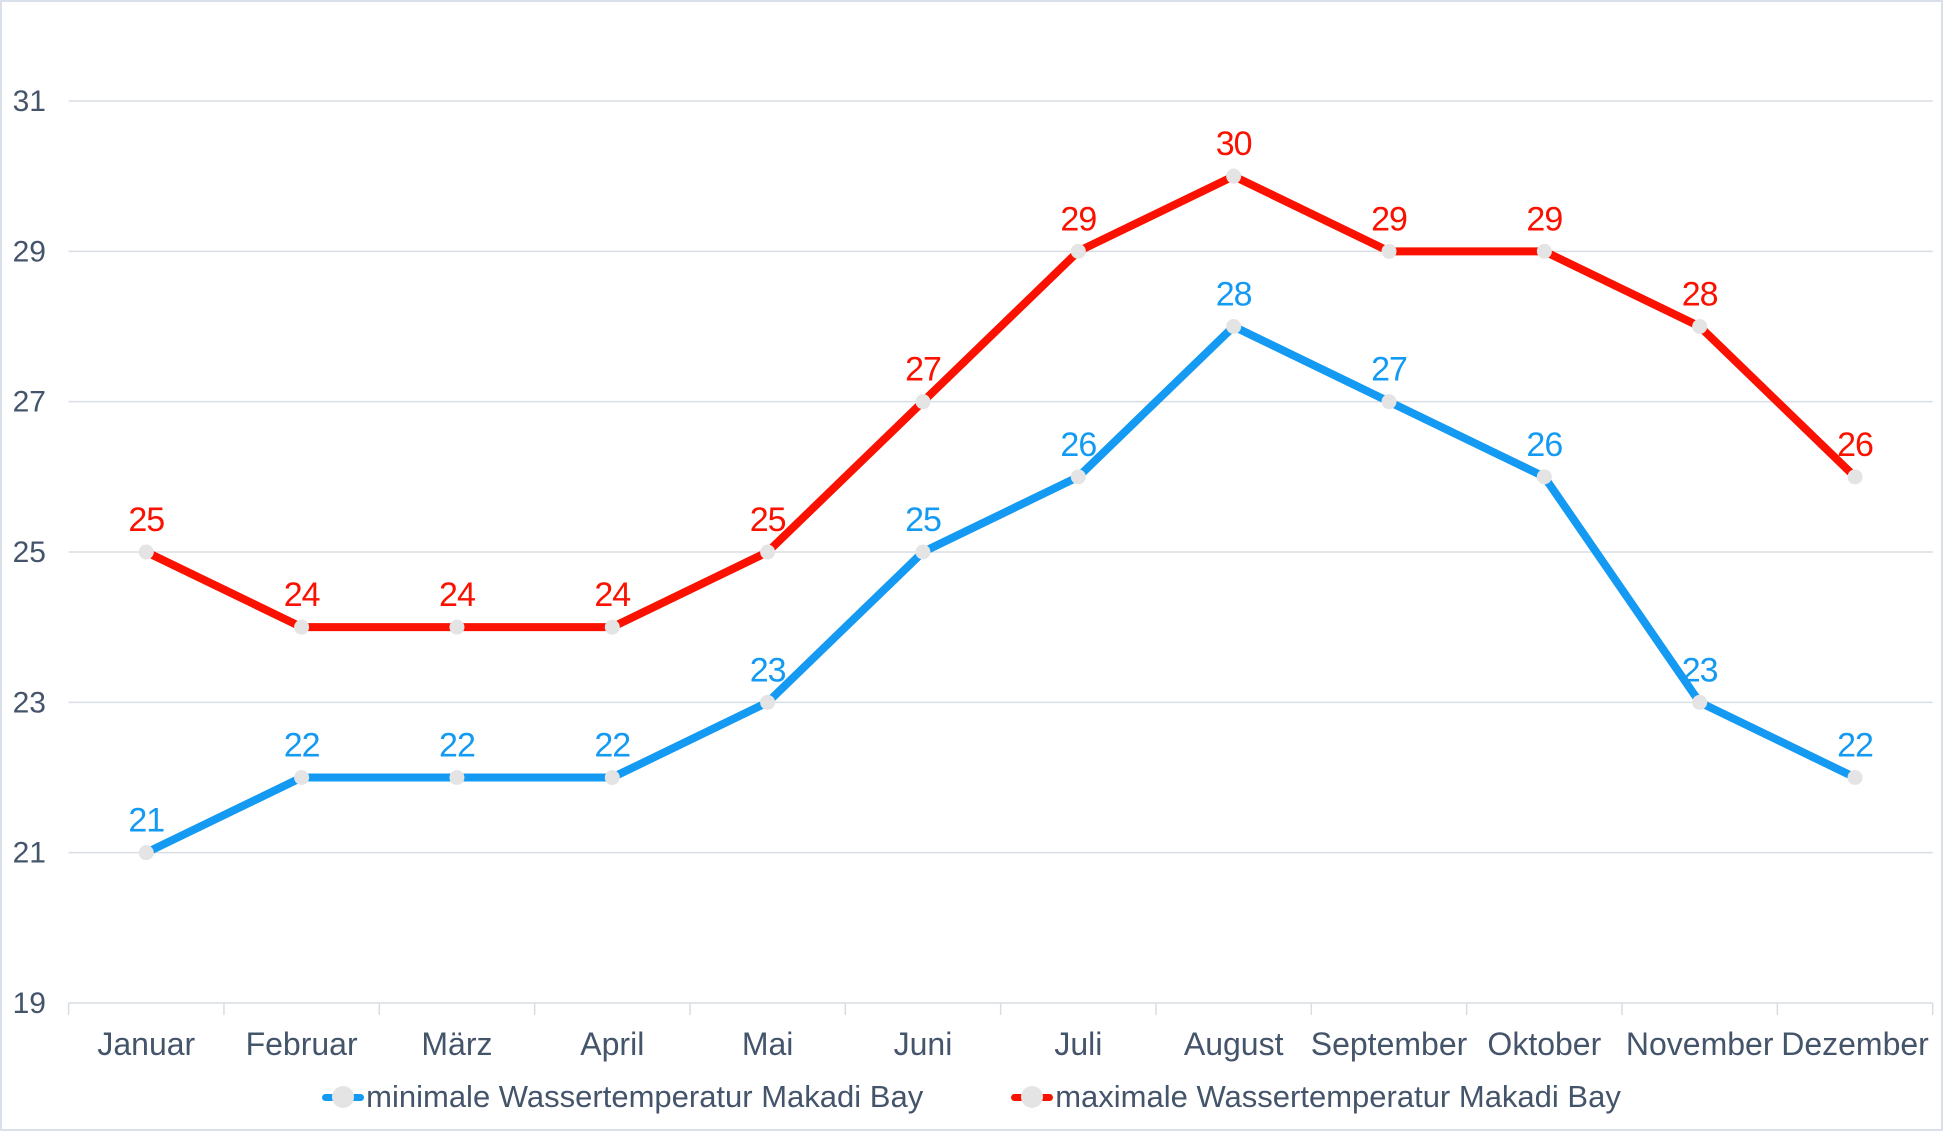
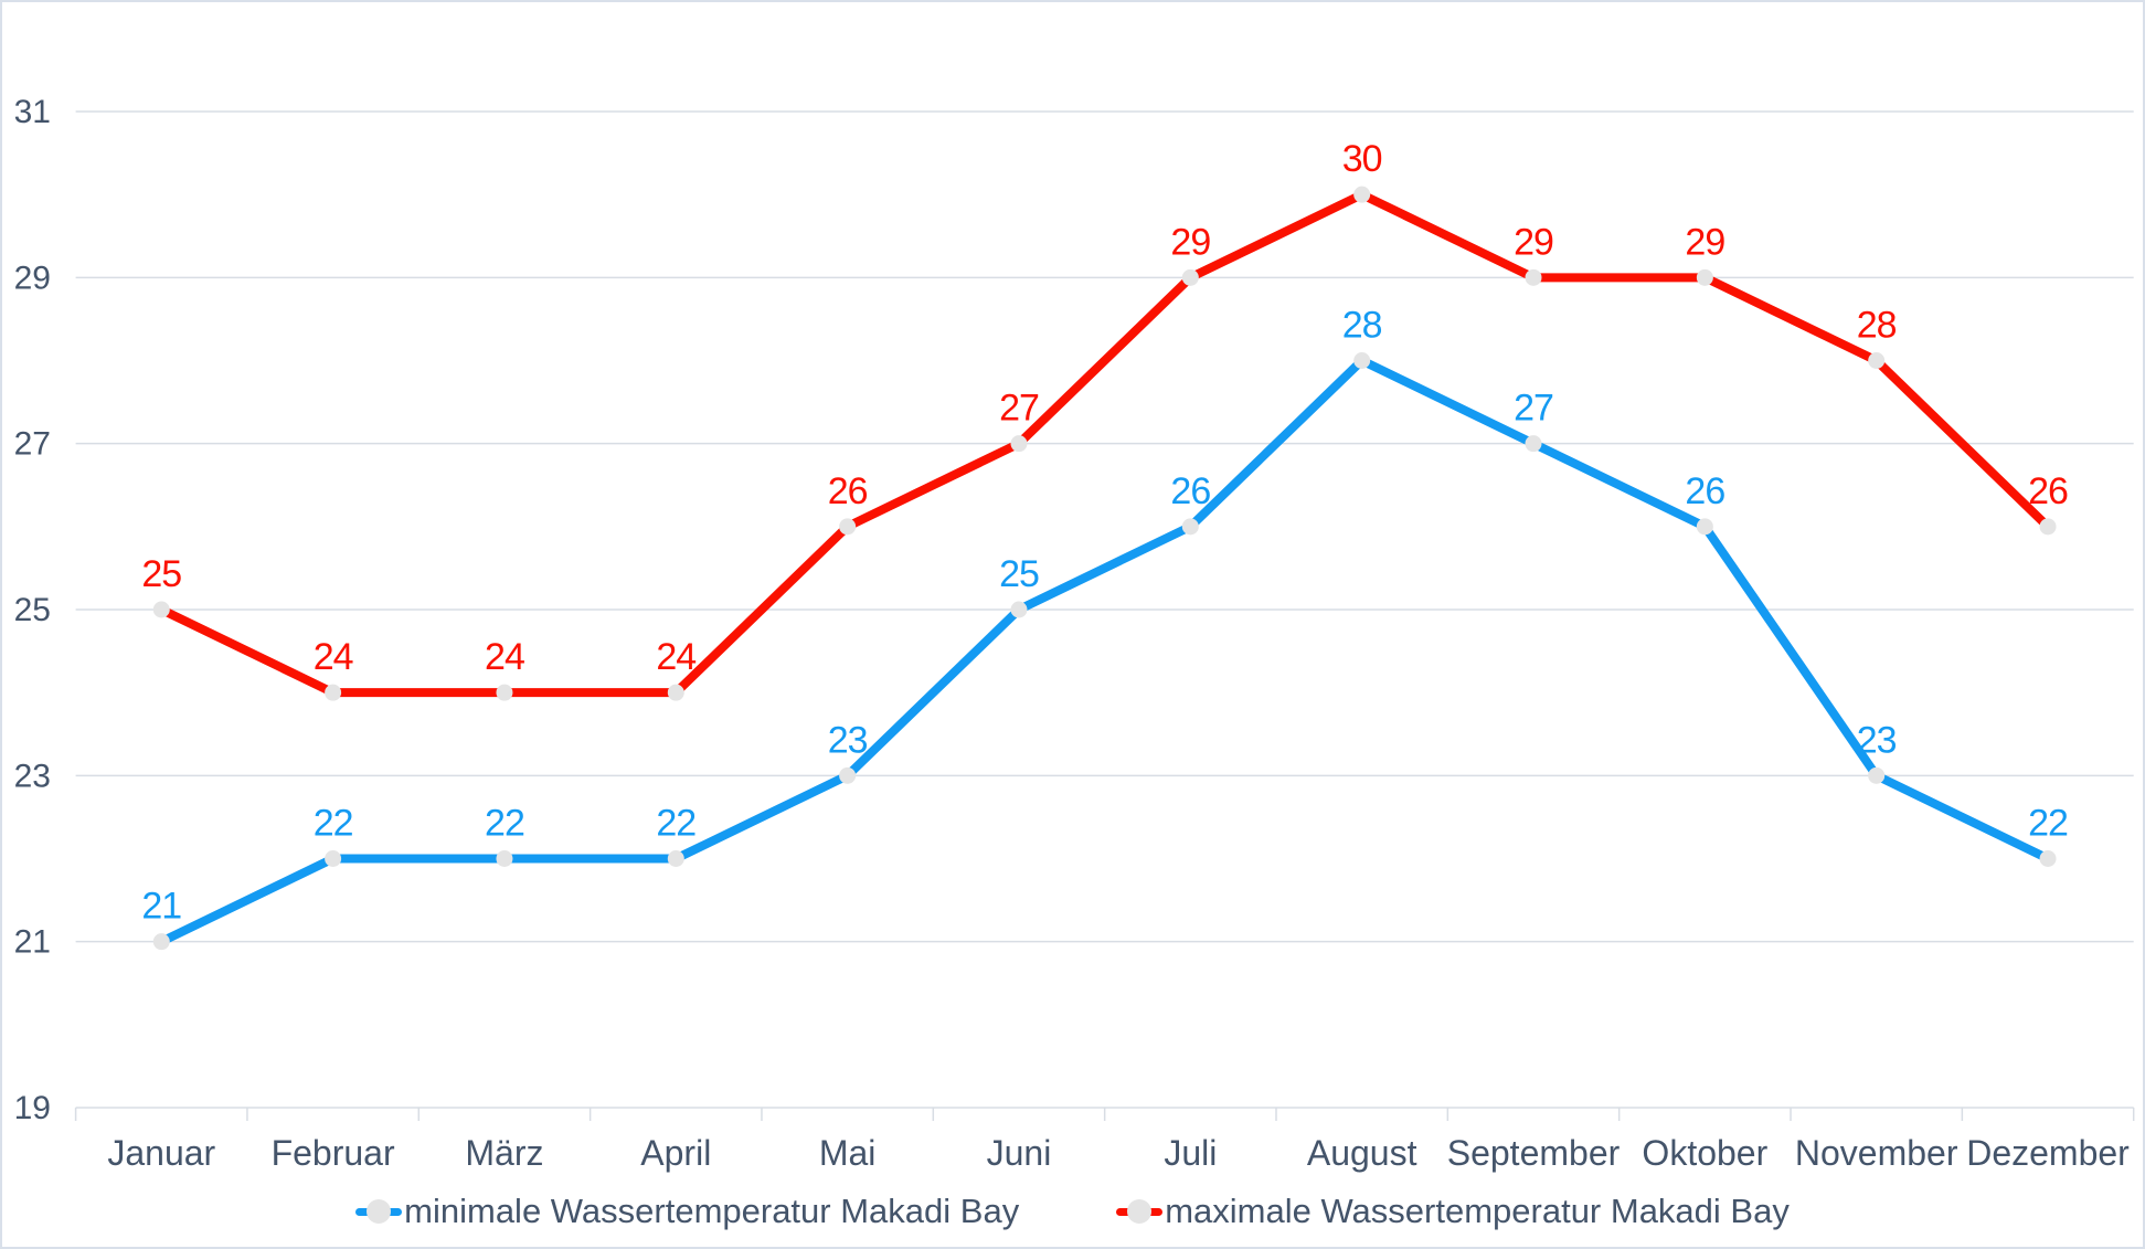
maximale Wassertemperatur Makadi Bay/Mai: 25 -> 26
